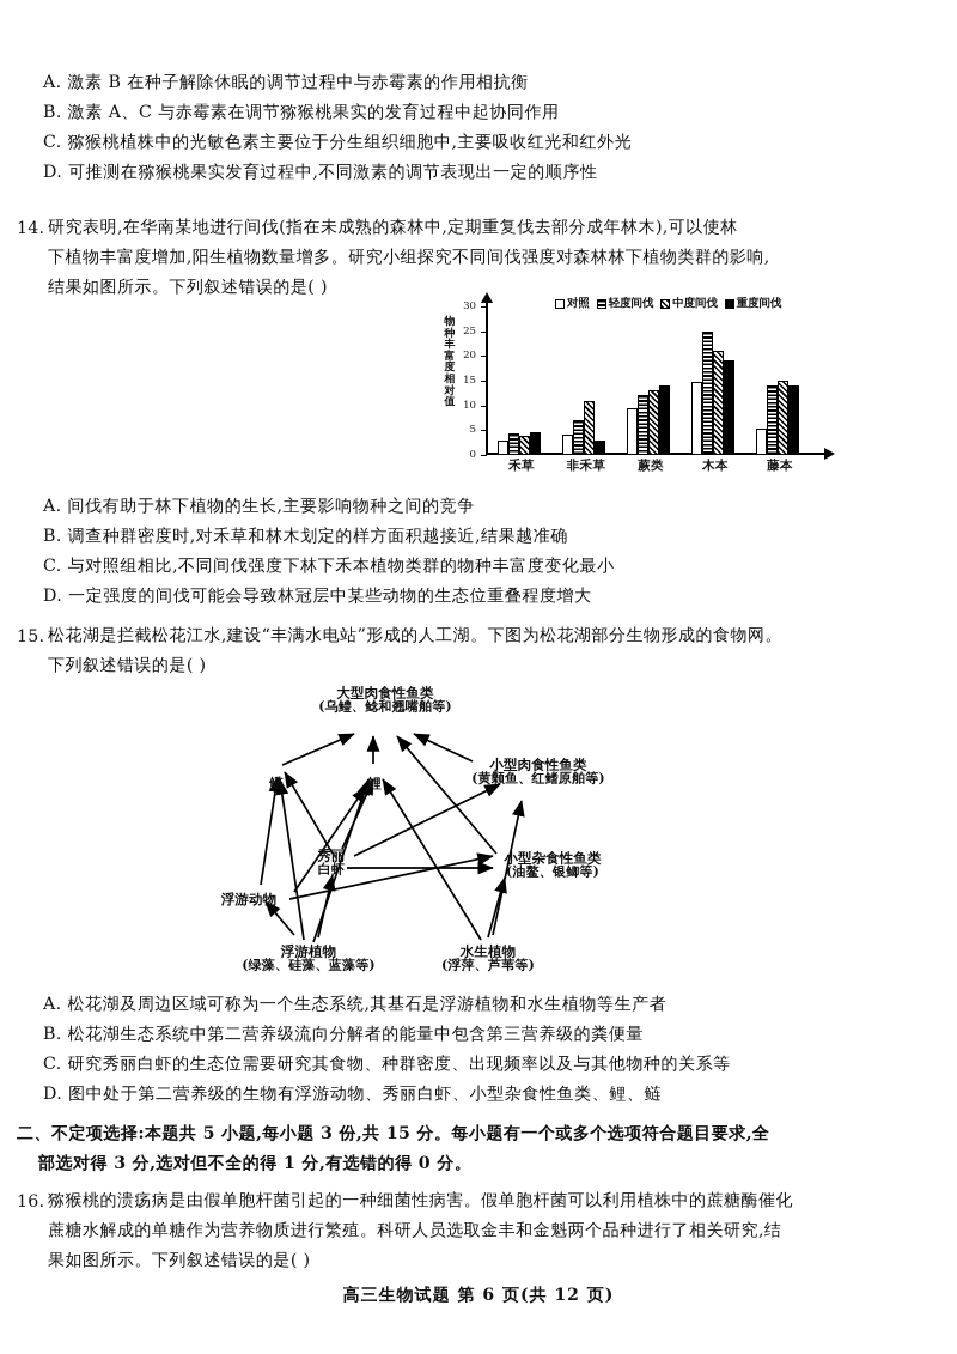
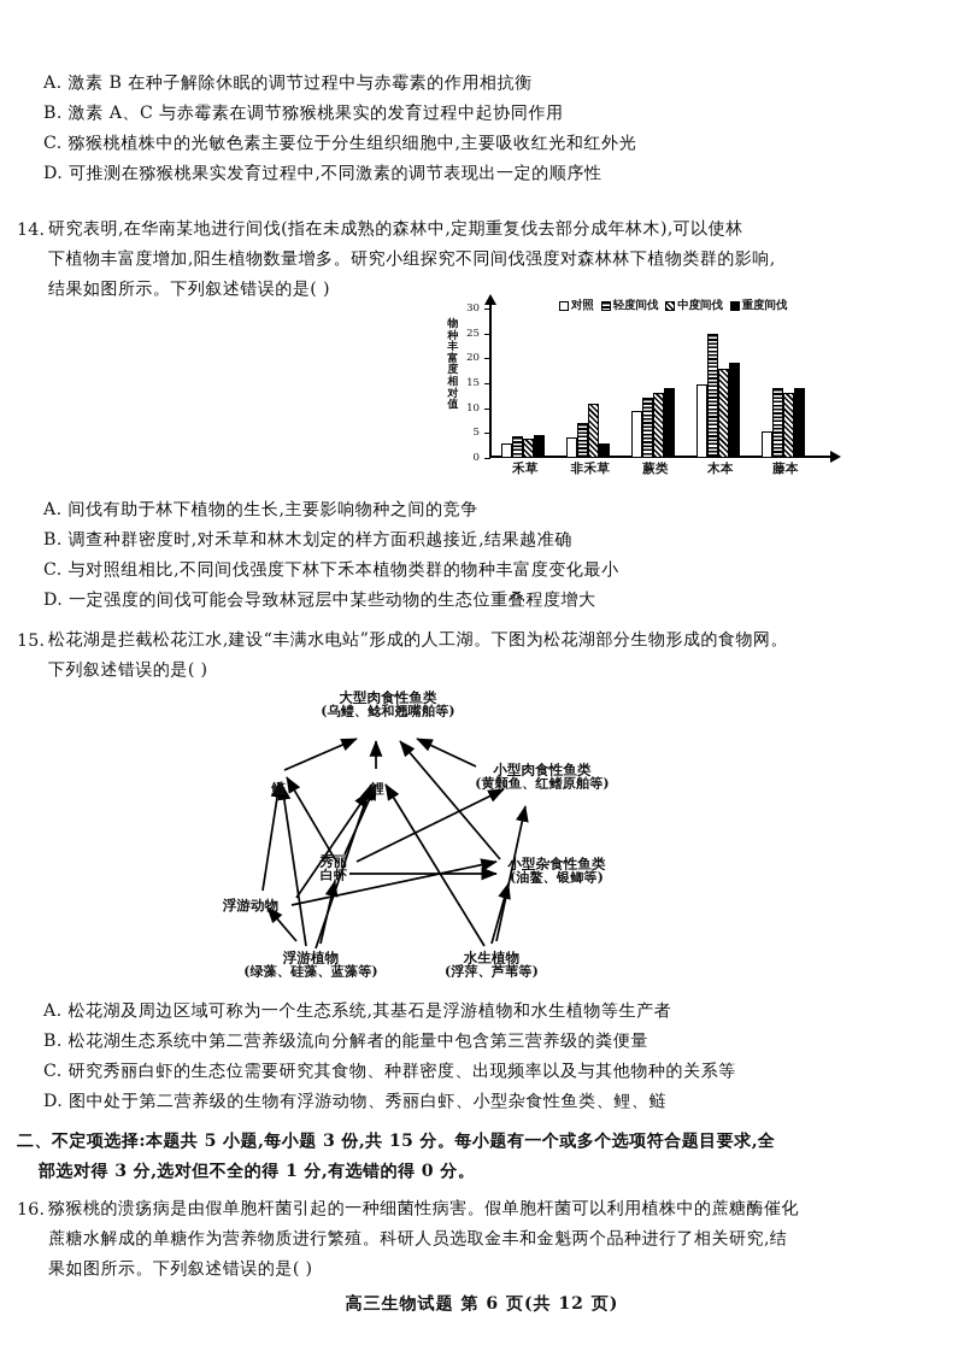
中度间伐/木本: 21 -> 18
中度间伐/藤本: 15 -> 13
